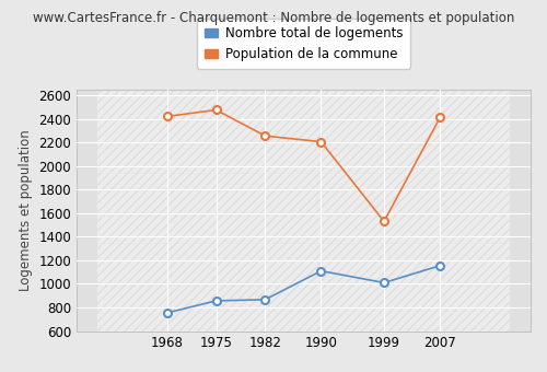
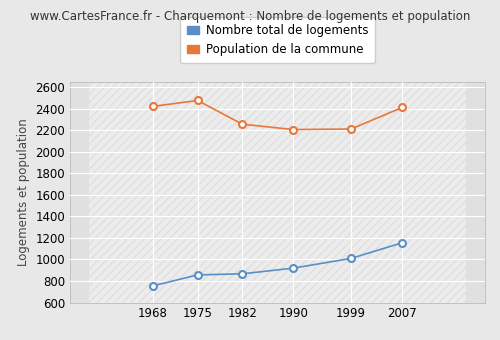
Nombre total de logements/1990: 1110 -> 920
Population de la commune/1999: 1530 -> 2210
